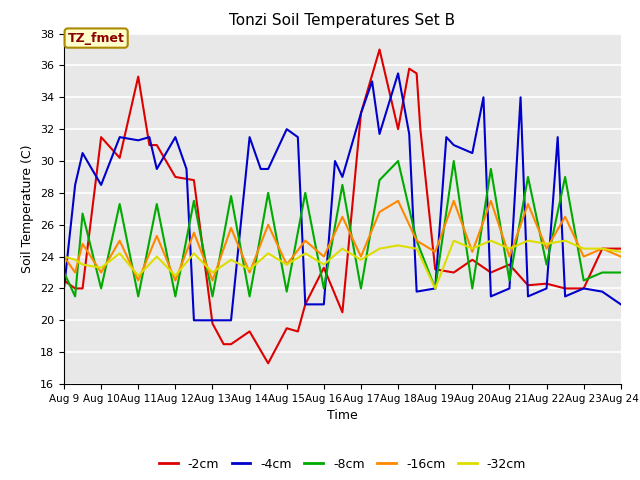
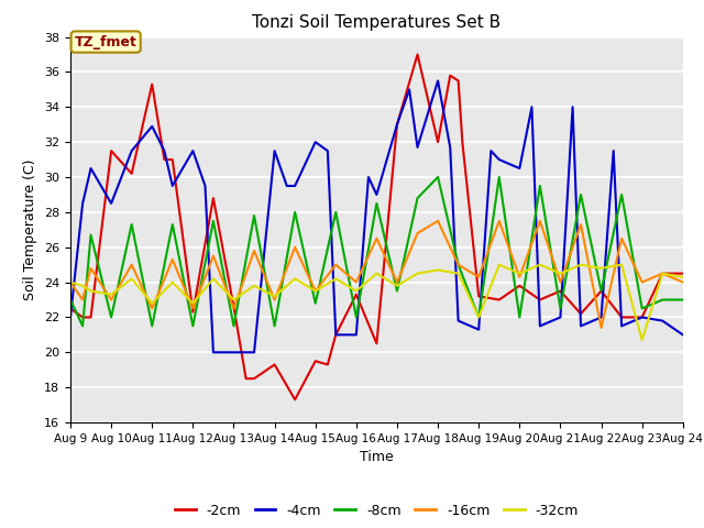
-4cm/Aug 11: 31.3 -> 32.9
-2cm/Aug 12: 29.0 -> 22.3
-2cm/Aug 13: 19.8 -> 22.6
-8cm/Aug 15: 21.8 -> 22.8
-8cm/Aug 17: 22.0 -> 23.5
-4cm/Aug 19: 22.0 -> 21.3
-2cm/Aug 22: 22.3 -> 23.5
-16cm/Aug 22: 24.5 -> 21.4
-32cm/Aug 23: 24.5 -> 20.7
